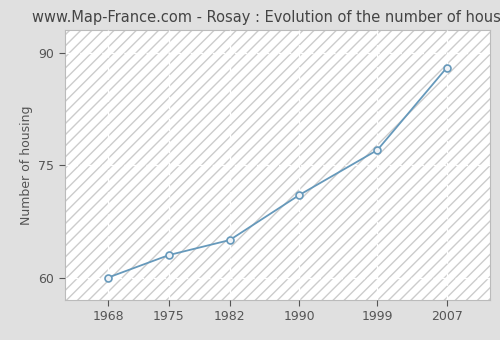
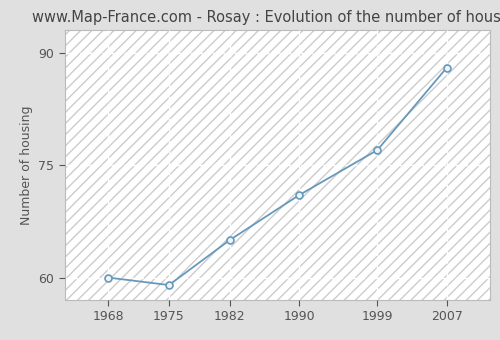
1975: 63 -> 59
